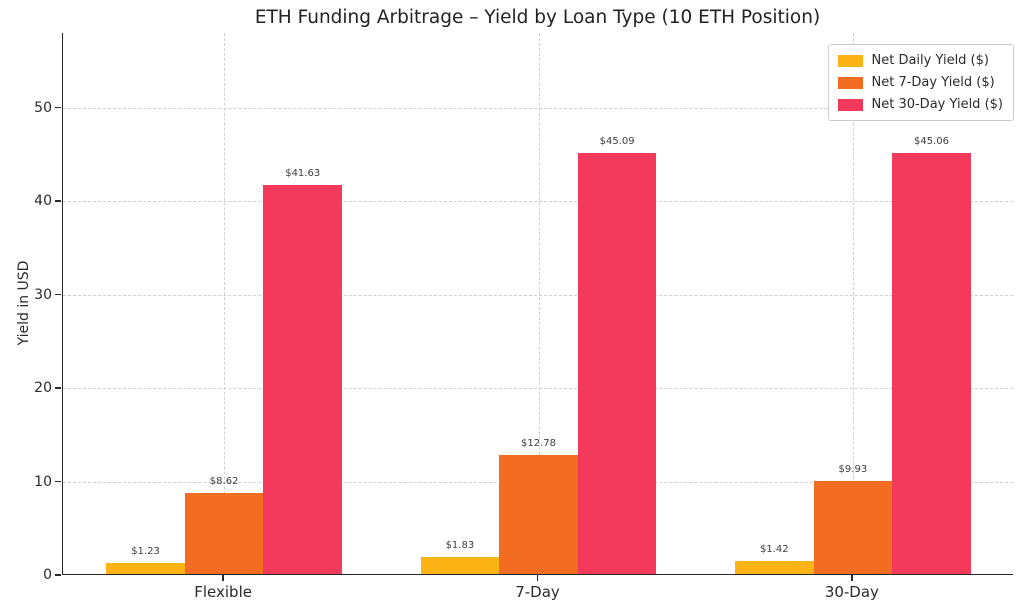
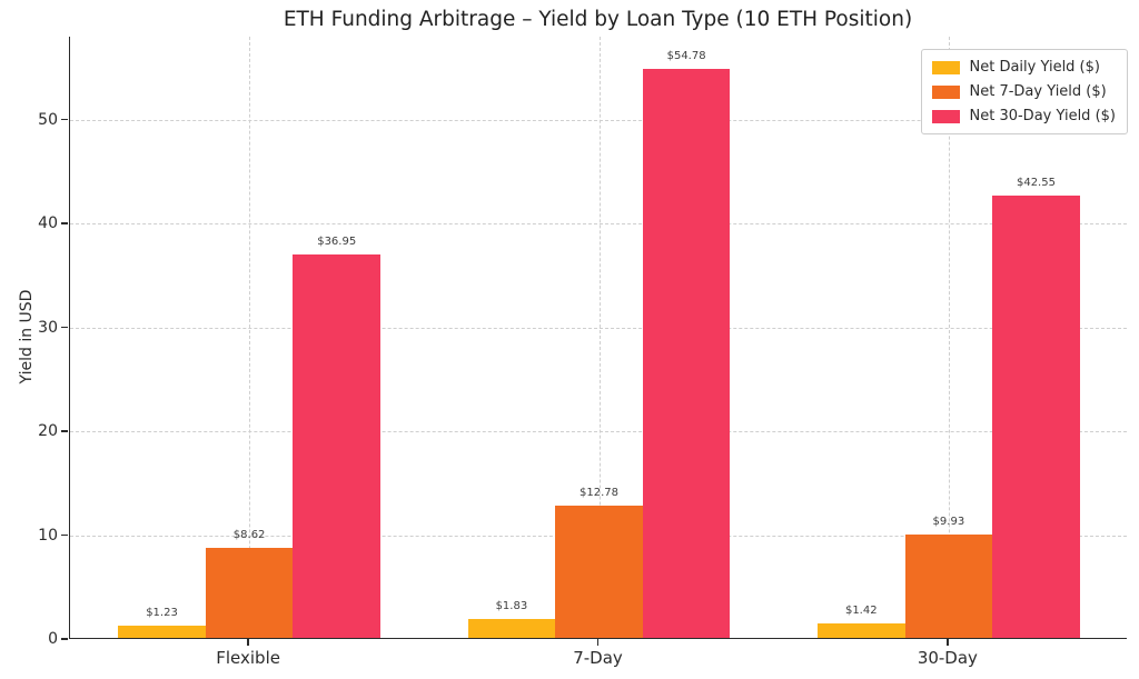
Net 30-Day Yield ($)/Flexible: $41.63 -> $36.95
Net 30-Day Yield ($)/7-Day: $45.09 -> $54.78
Net 30-Day Yield ($)/30-Day: $45.06 -> $42.55
